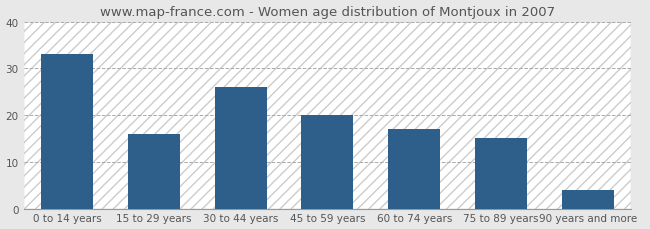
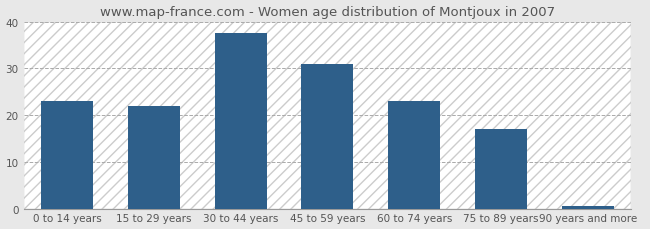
0 to 14 years: 33.0 -> 23.0
15 to 29 years: 16.0 -> 22.0
30 to 44 years: 26.0 -> 37.5
45 to 59 years: 20.0 -> 31.0
60 to 74 years: 17.0 -> 23.0
75 to 89 years: 15.0 -> 17.0
90 years and more: 4.0 -> 0.5
